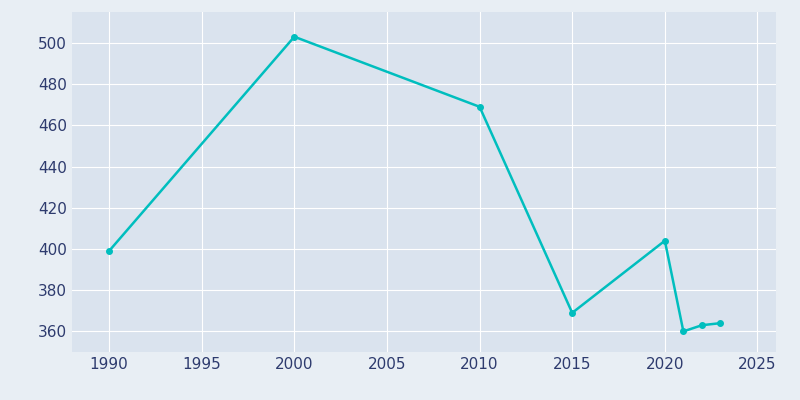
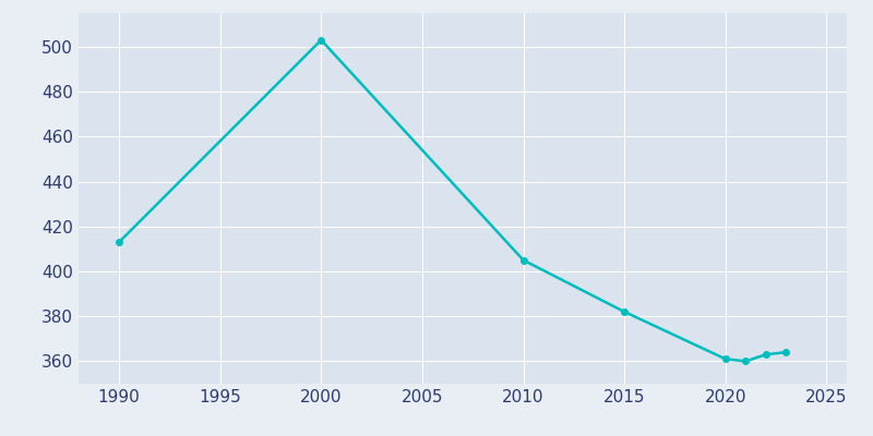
1990: 399 -> 413
2010: 469 -> 405
2015: 369 -> 382
2020: 404 -> 361
